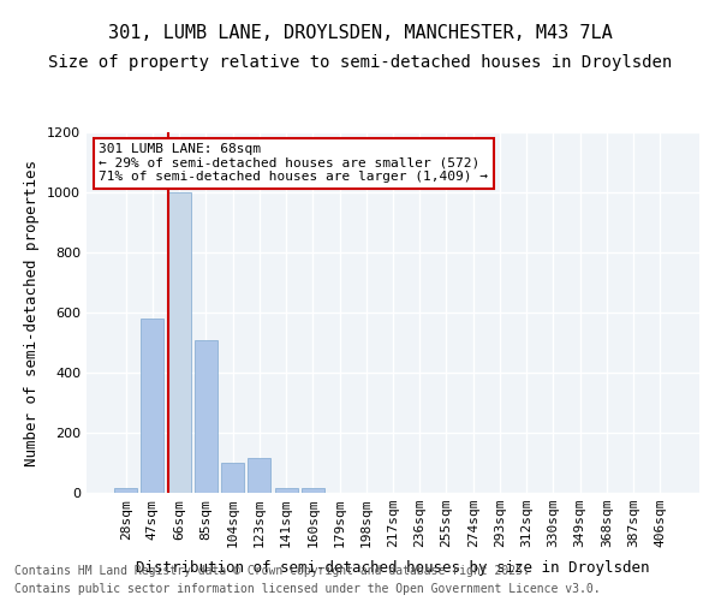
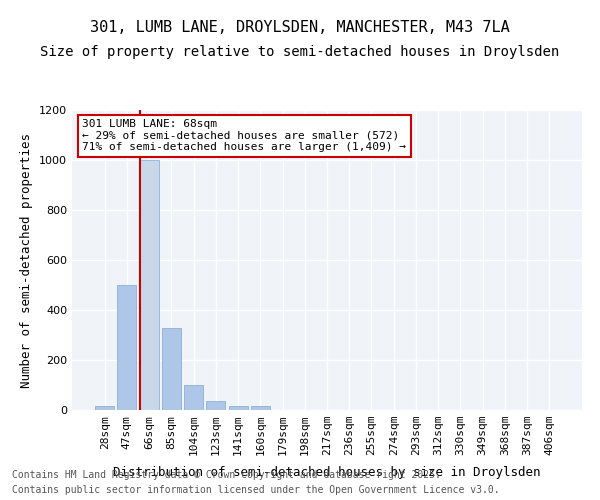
47sqm: 580 -> 500
85sqm: 510 -> 330
123sqm: 115 -> 35
